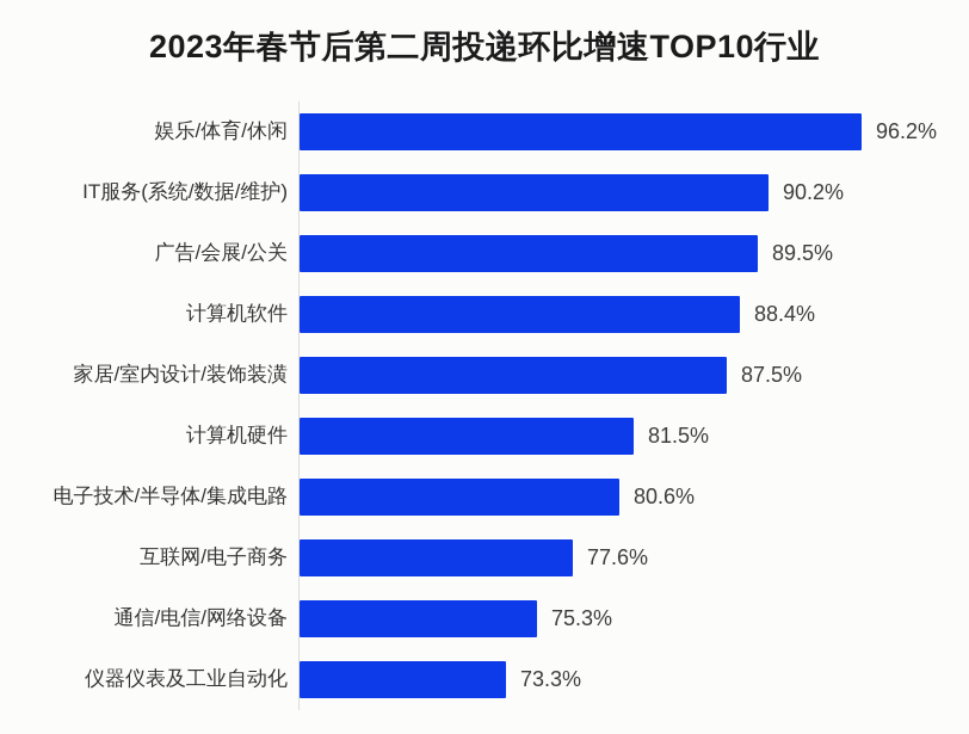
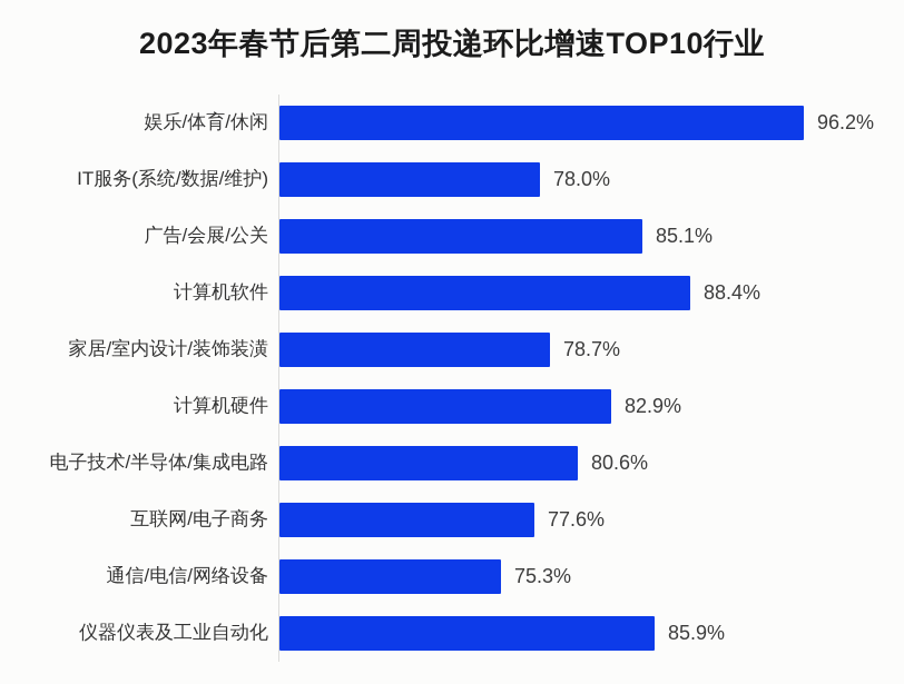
IT服务(系统/数据/维护): 90.2% -> 78.0%
广告/会展/公关: 89.5% -> 85.1%
家居/室内设计/装饰装潢: 87.5% -> 78.7%
计算机硬件: 81.5% -> 82.9%
仪器仪表及工业自动化: 73.3% -> 85.9%
